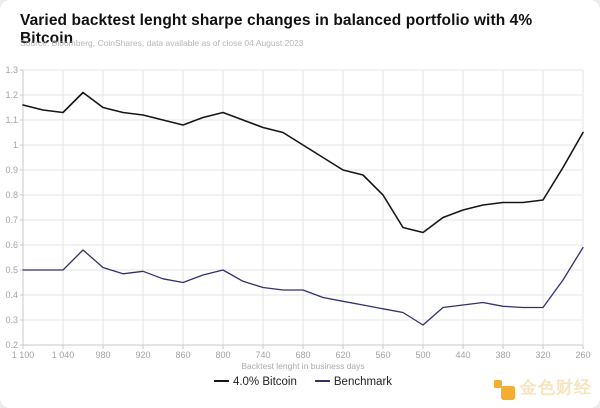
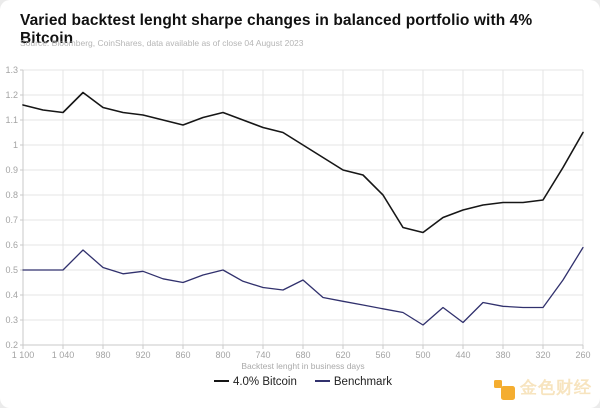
Benchmark/680: 0.42 -> 0.46
Benchmark/440: 0.36 -> 0.29
